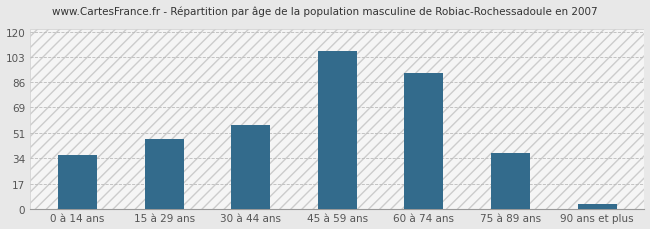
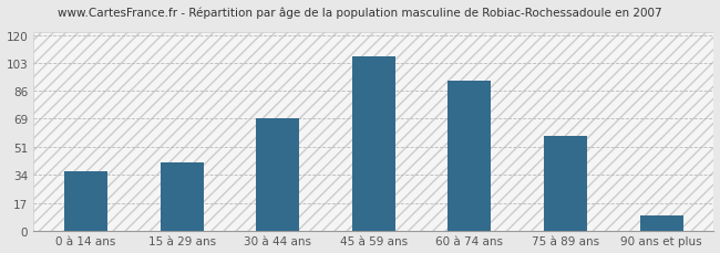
15 à 29 ans: 47 -> 42
30 à 44 ans: 57 -> 69
75 à 89 ans: 38 -> 58
90 ans et plus: 3 -> 9
